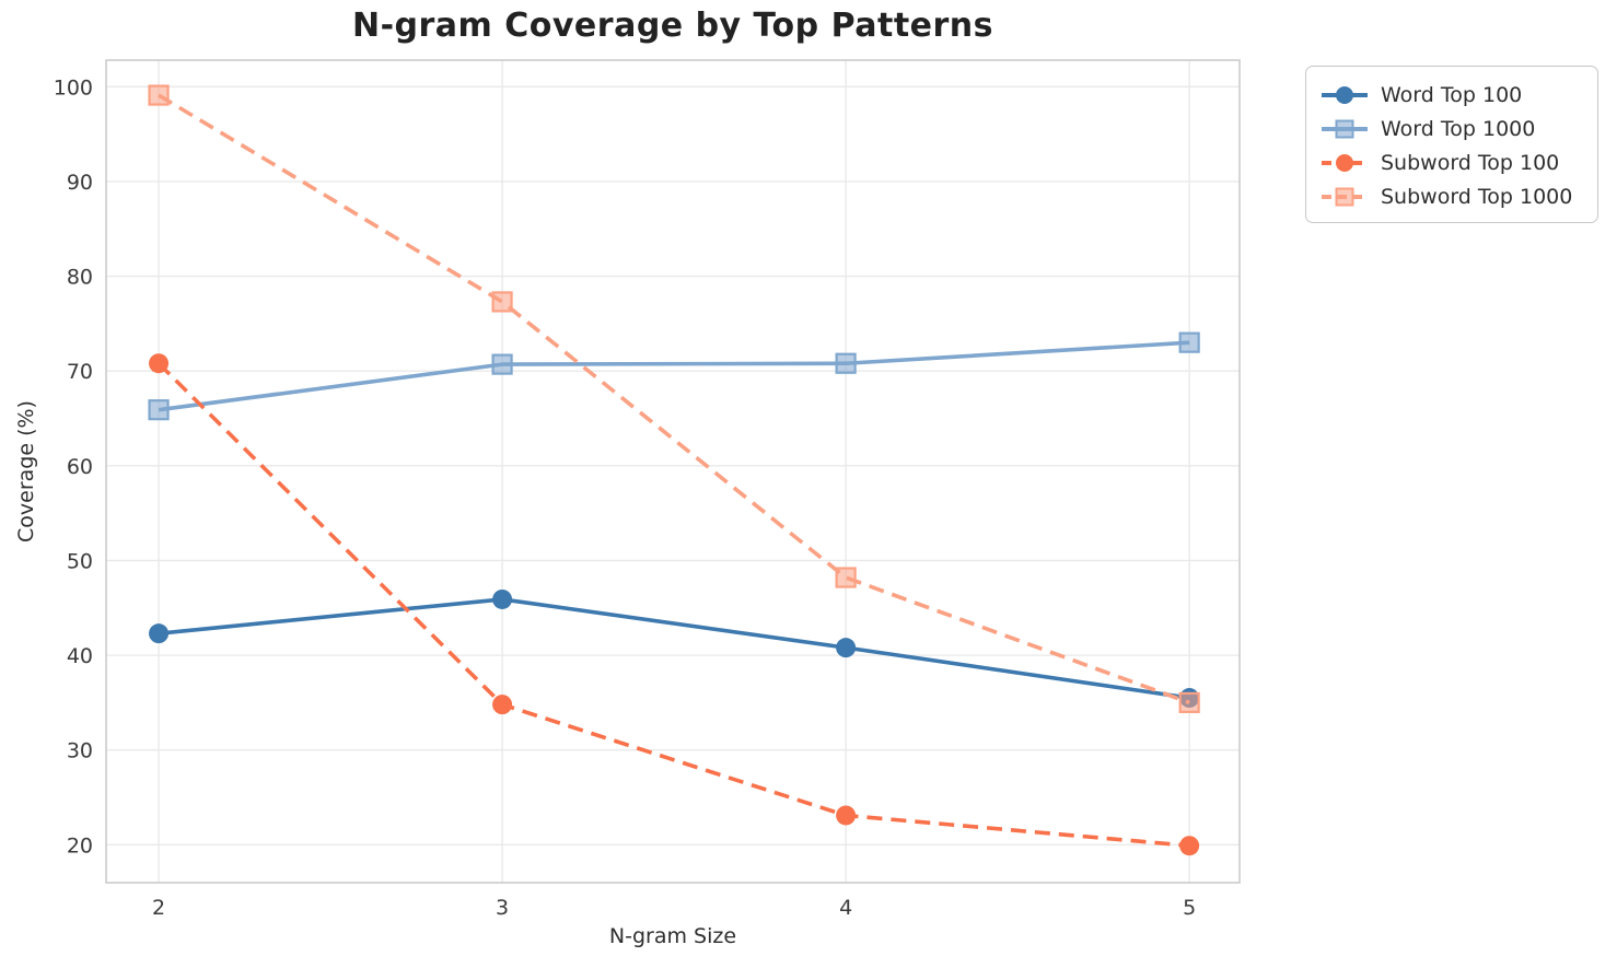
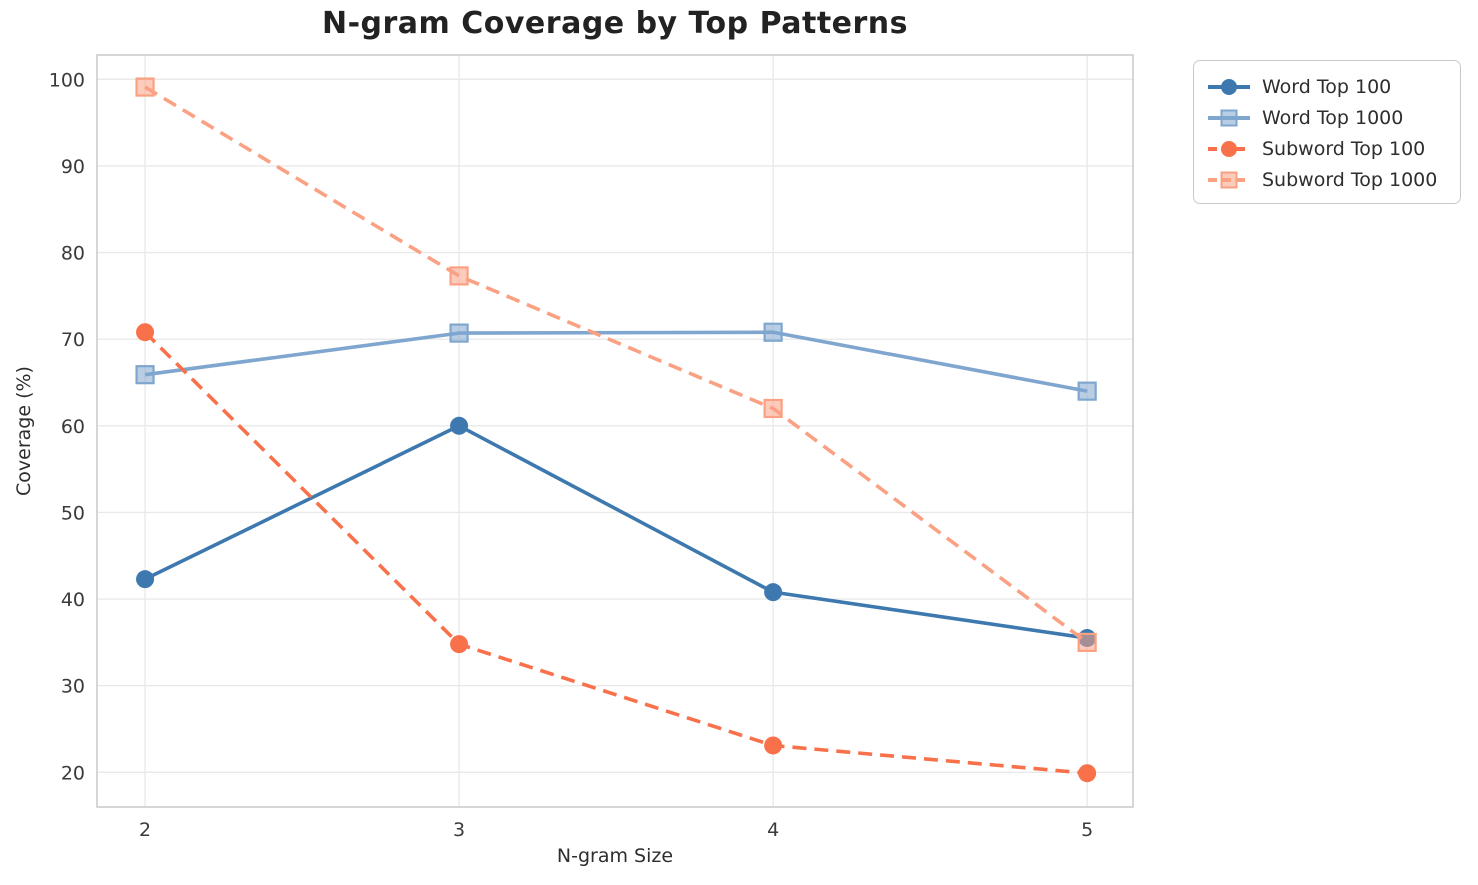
Word Top 100/3: 46 -> 60
Subword Top 1000/4: 48 -> 62
Word Top 1000/5: 73 -> 64
